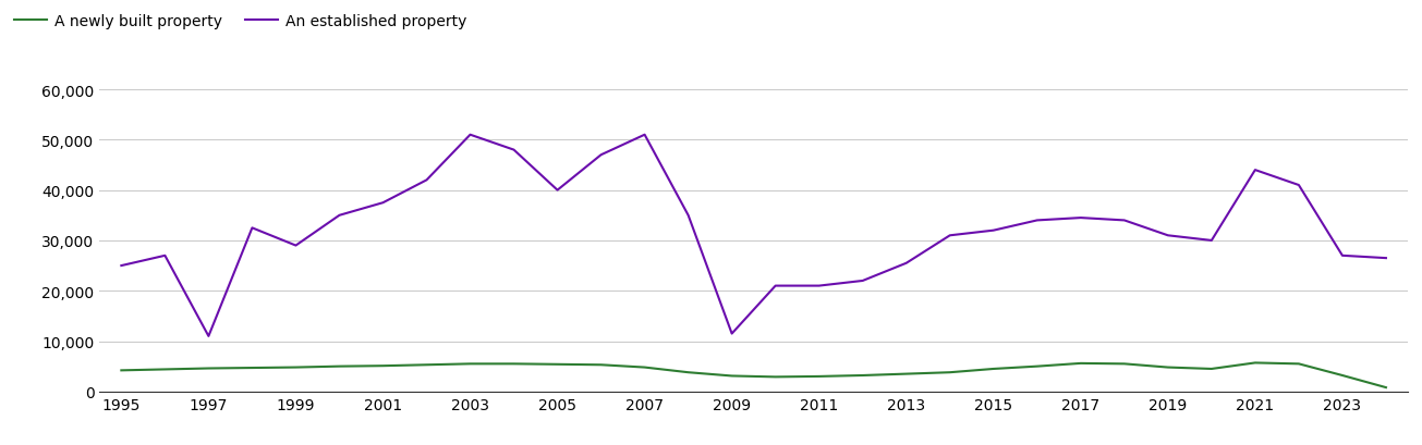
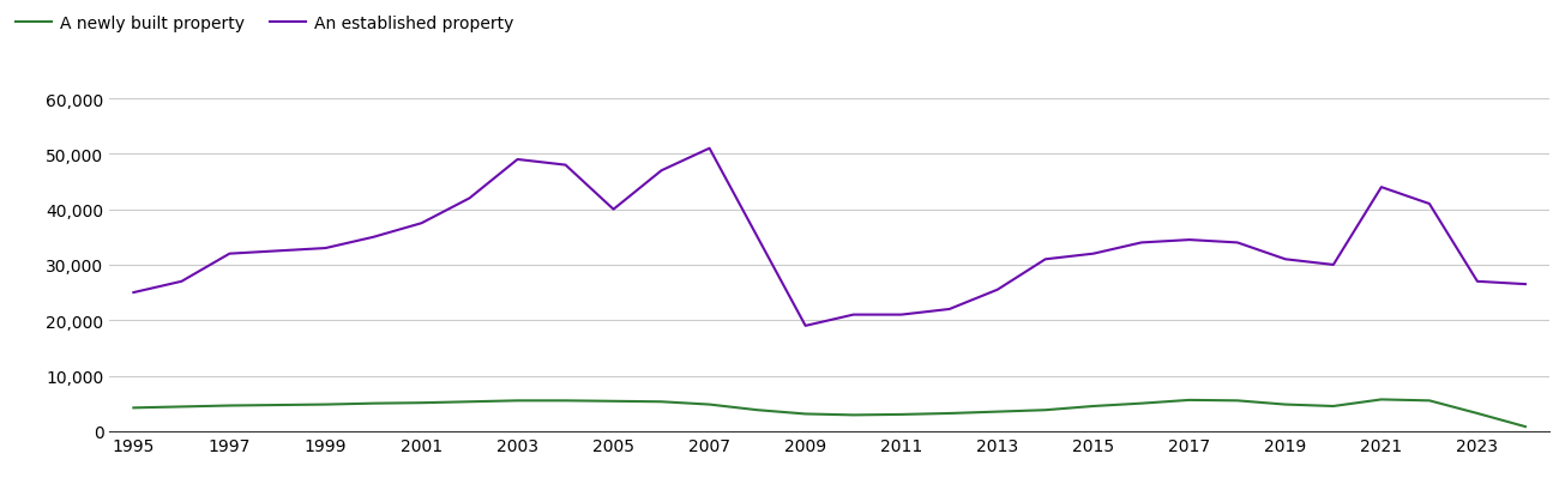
An established property/1997: 11,000 -> 32,000
An established property/1999: 29,000 -> 33,000
An established property/2003: 51,000 -> 49,000
An established property/2009: 11,500 -> 19,000
